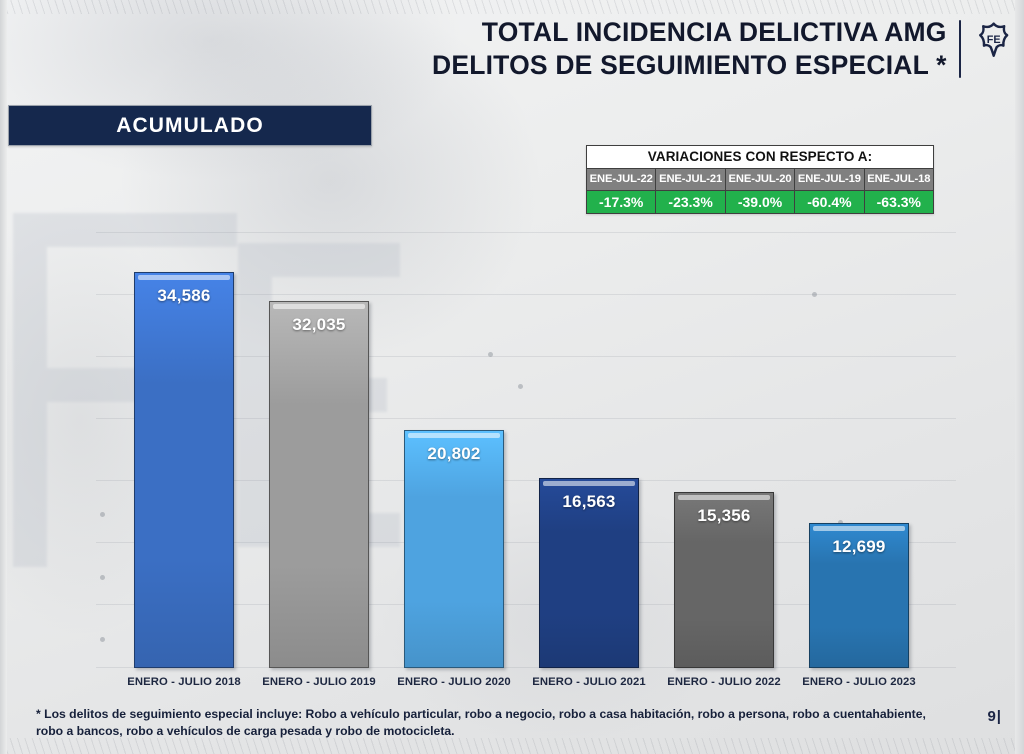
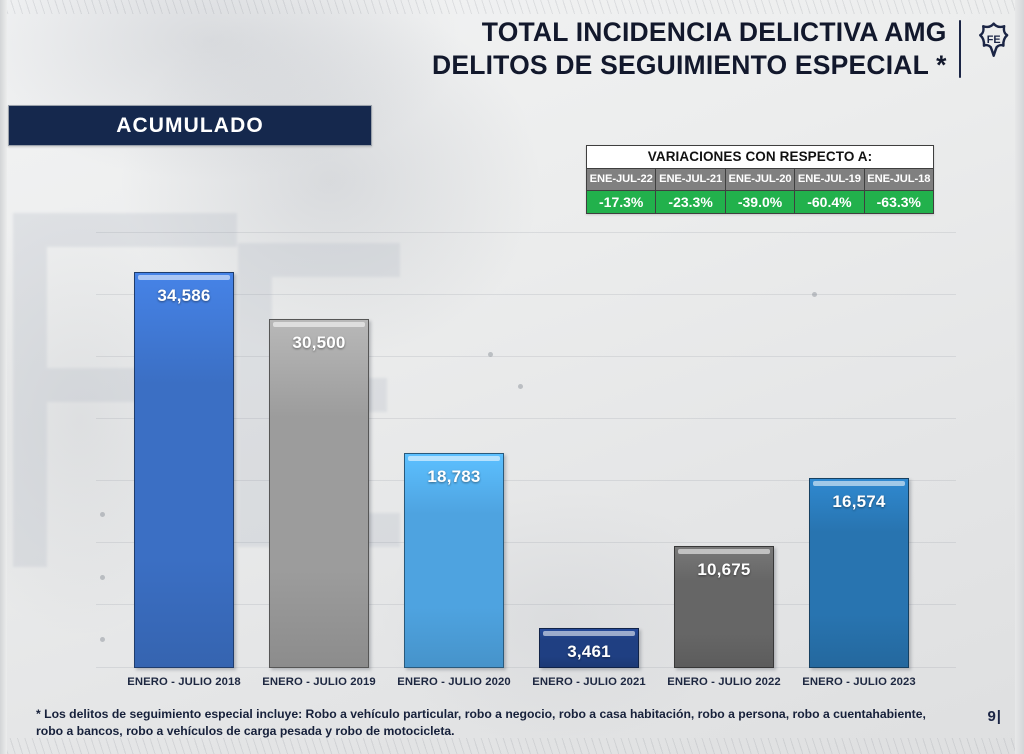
ENERO - JULIO 2019: 32,035 -> 30,500
ENERO - JULIO 2020: 20,802 -> 18,783
ENERO - JULIO 2021: 16,563 -> 3,461
ENERO - JULIO 2022: 15,356 -> 10,675
ENERO - JULIO 2023: 12,699 -> 16,574
